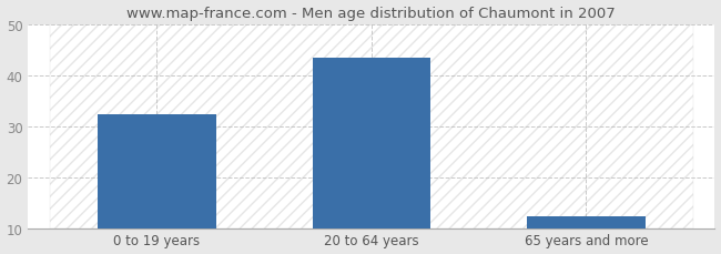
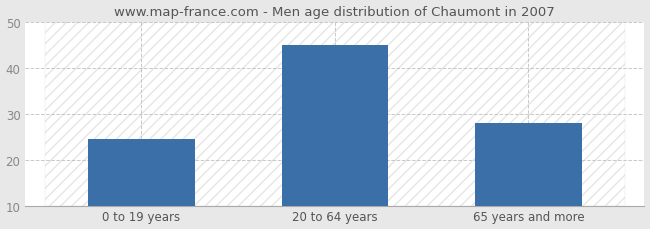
0 to 19 years: 32.2 -> 24.5
20 to 64 years: 43.3 -> 45.0
65 years and more: 12.2 -> 28.0
